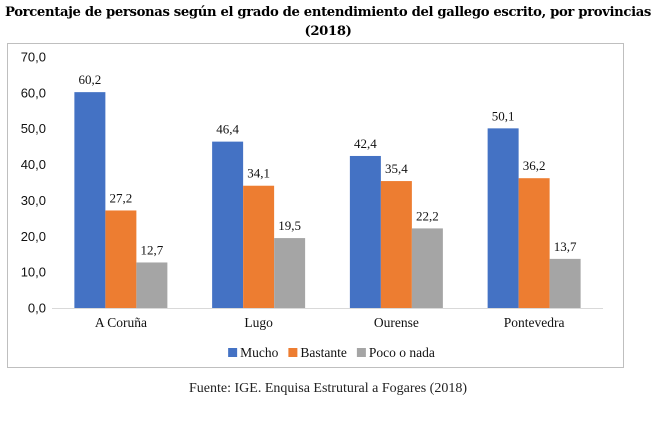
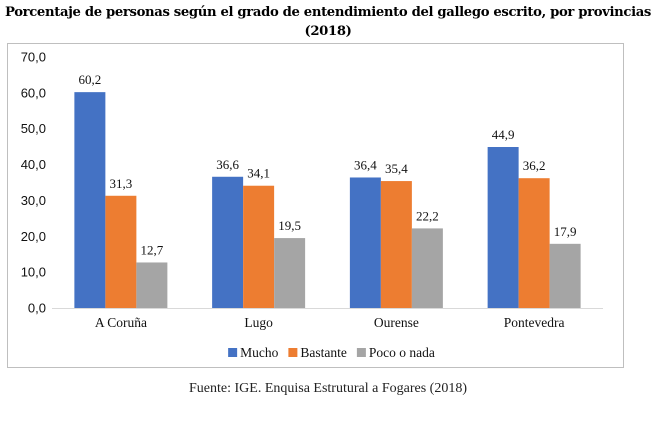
Bastante/A Coruña: 27,2 -> 31,3
Mucho/Lugo: 46,4 -> 36,6
Mucho/Ourense: 42,4 -> 36,4
Mucho/Pontevedra: 50,1 -> 44,9
Poco o nada/Pontevedra: 13,7 -> 17,9
